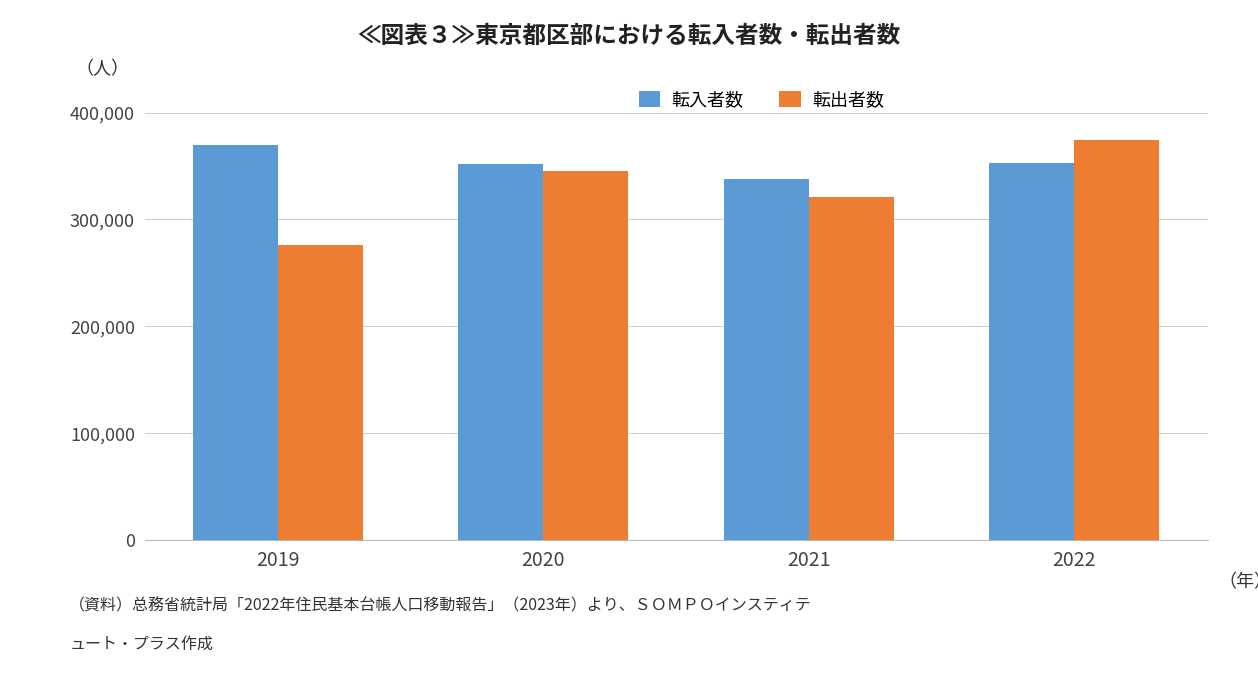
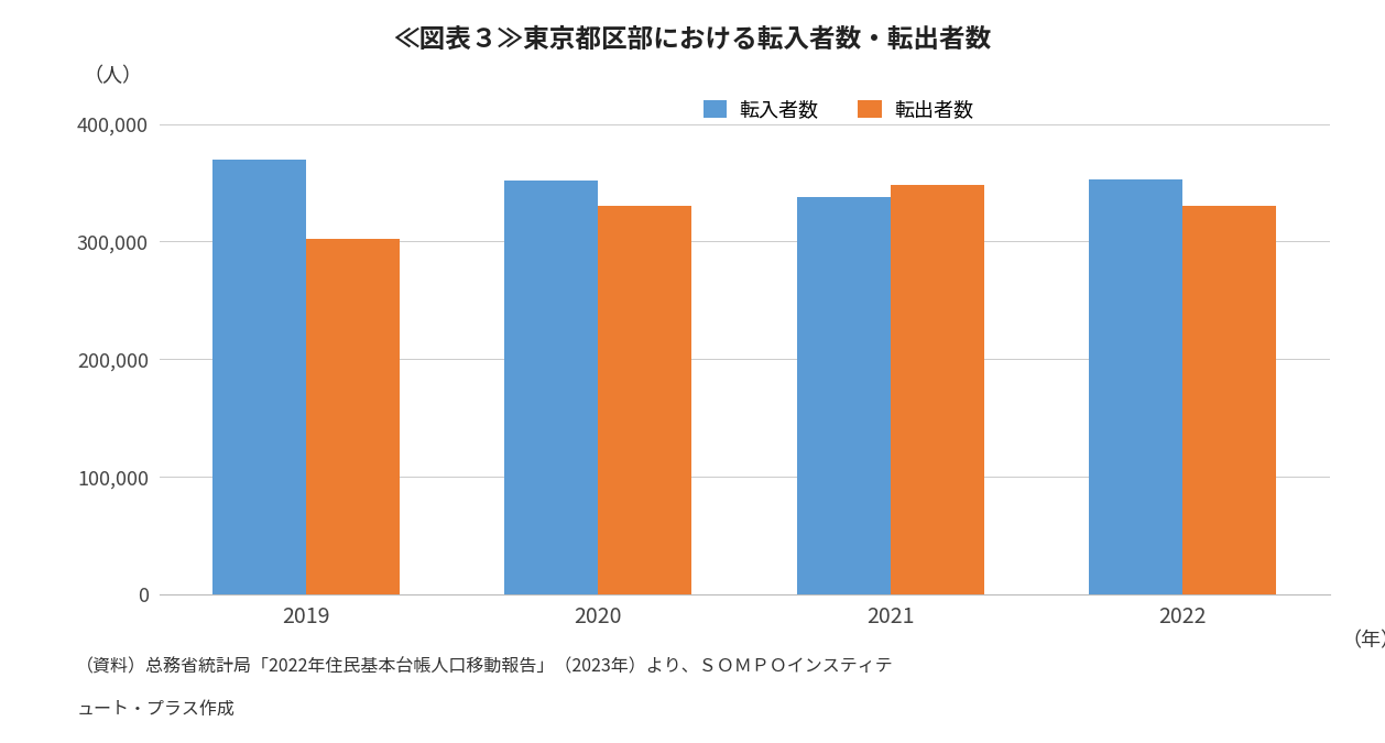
転出者数/2019: 276,000 -> 302,000
転出者数/2020: 345,000 -> 330,000
転出者数/2021: 321,000 -> 348,000
転出者数/2022: 374,000 -> 330,000
